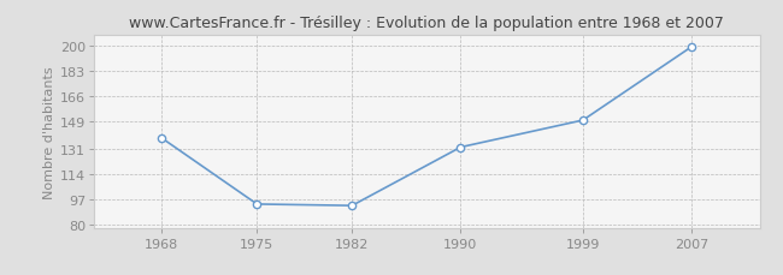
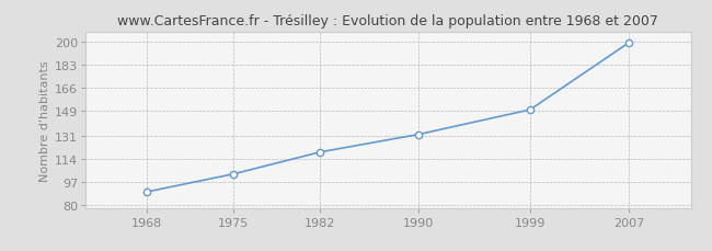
1968: 138 -> 90
1975: 94 -> 103
1982: 93 -> 119
